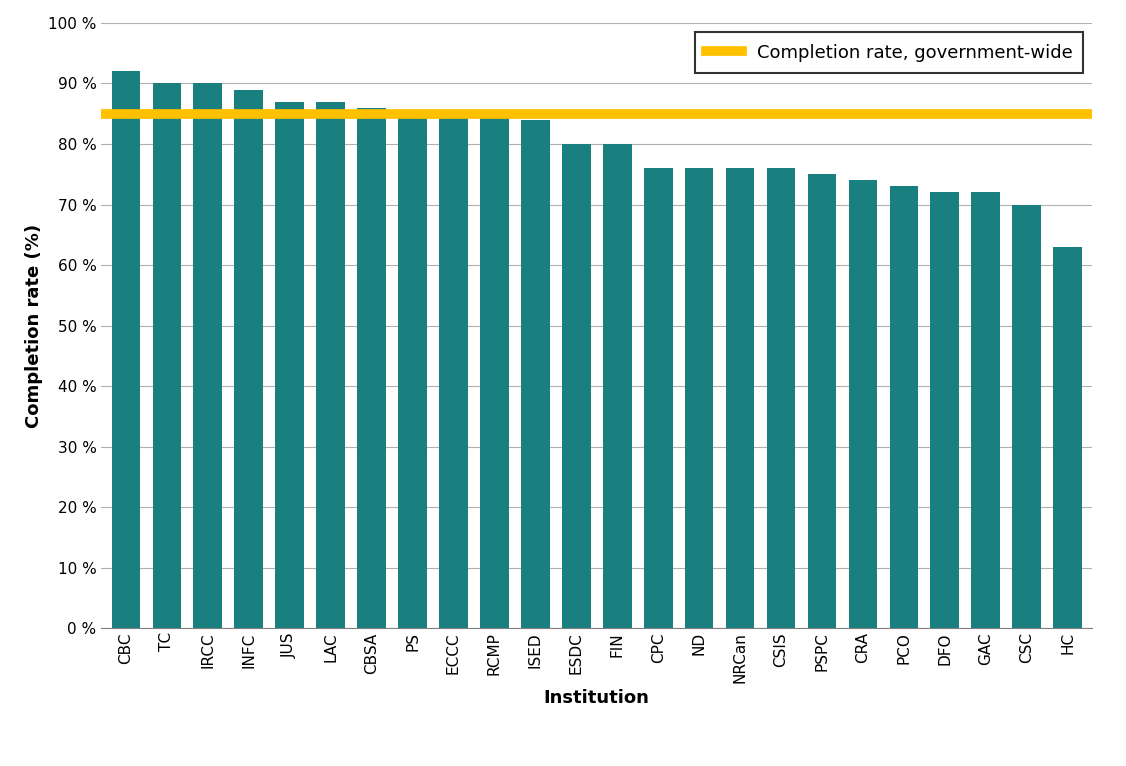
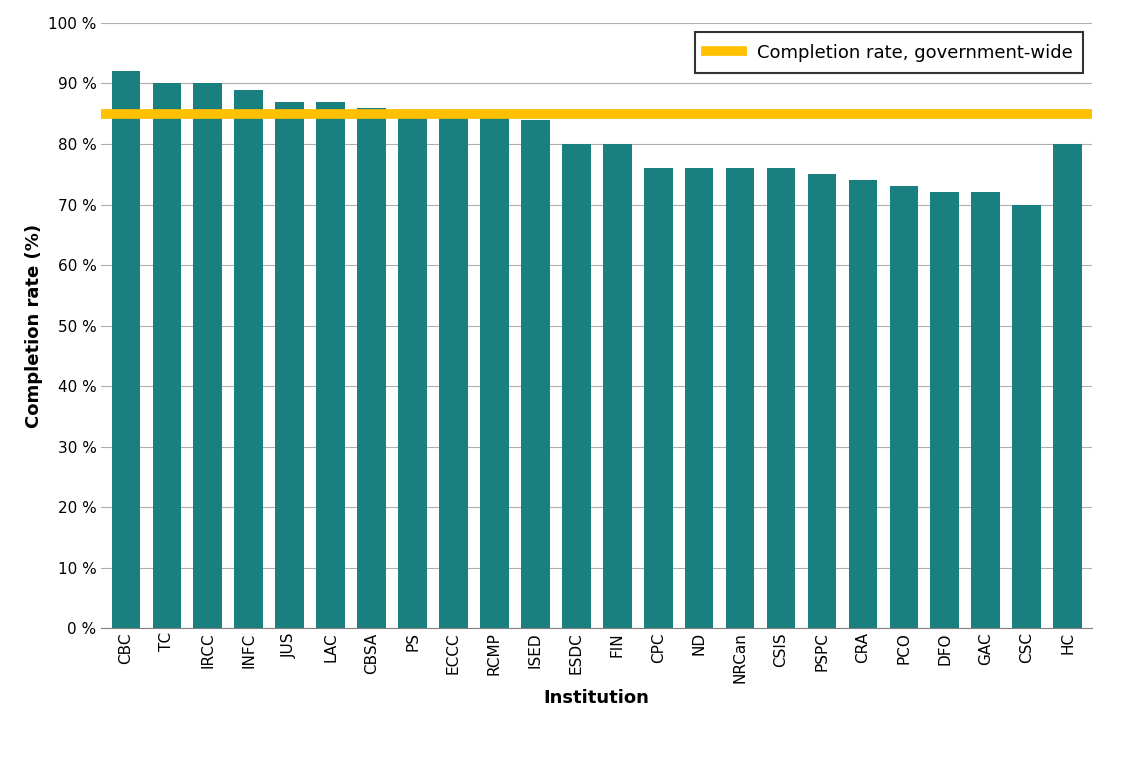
HC: 63 % -> 80 %
